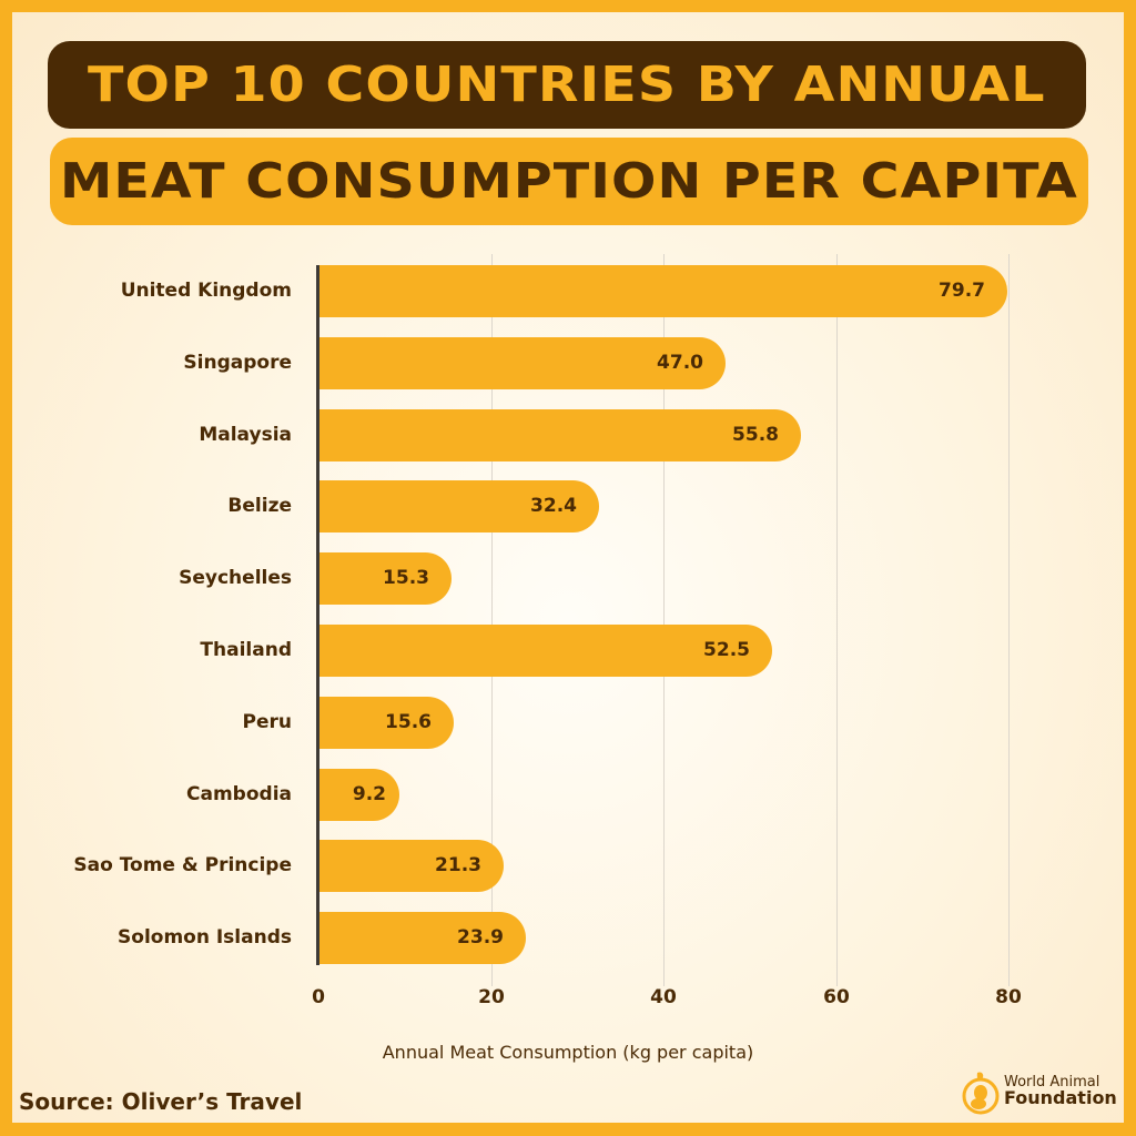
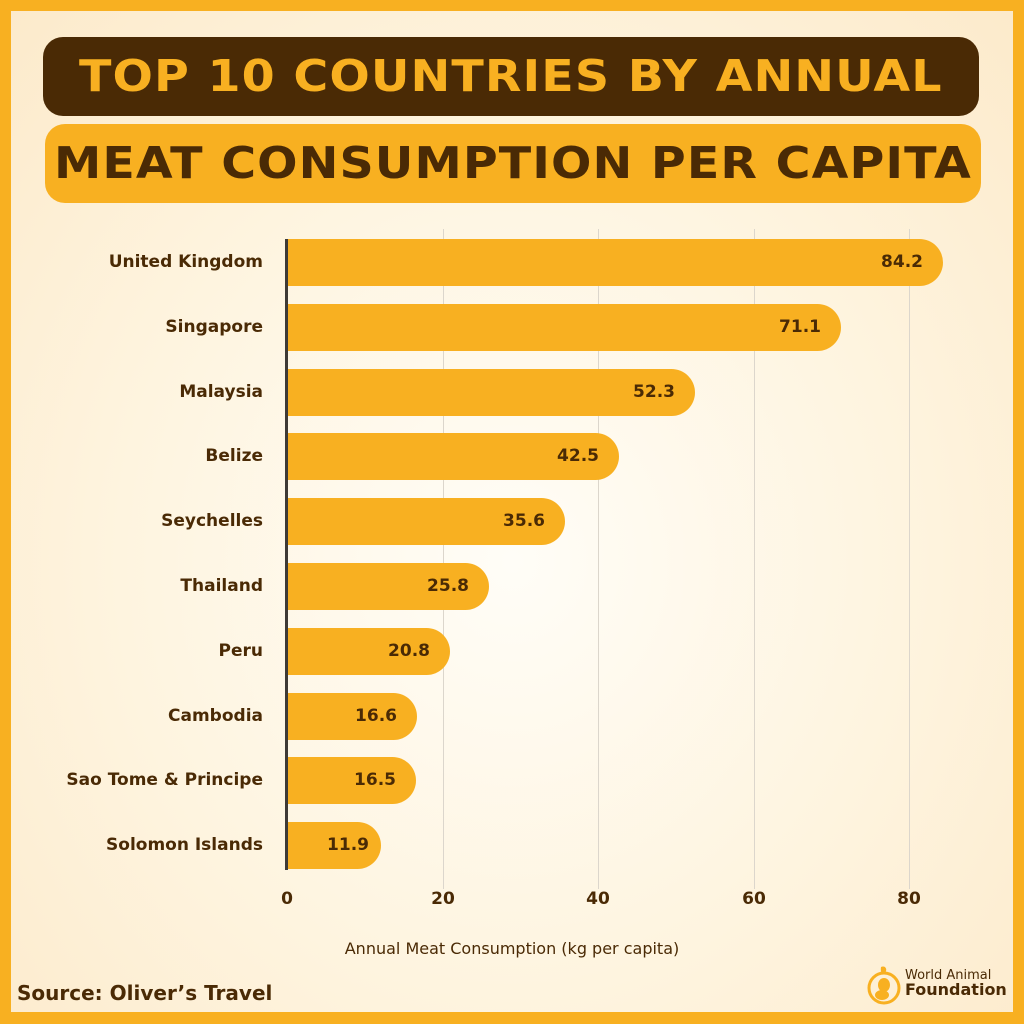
United Kingdom: 79.7 -> 84.2
Singapore: 47.0 -> 71.1
Malaysia: 55.8 -> 52.3
Belize: 32.4 -> 42.5
Seychelles: 15.3 -> 35.6
Thailand: 52.5 -> 25.8
Peru: 15.6 -> 20.8
Cambodia: 9.2 -> 16.6
Sao Tome & Principe: 21.3 -> 16.5
Solomon Islands: 23.9 -> 11.9
